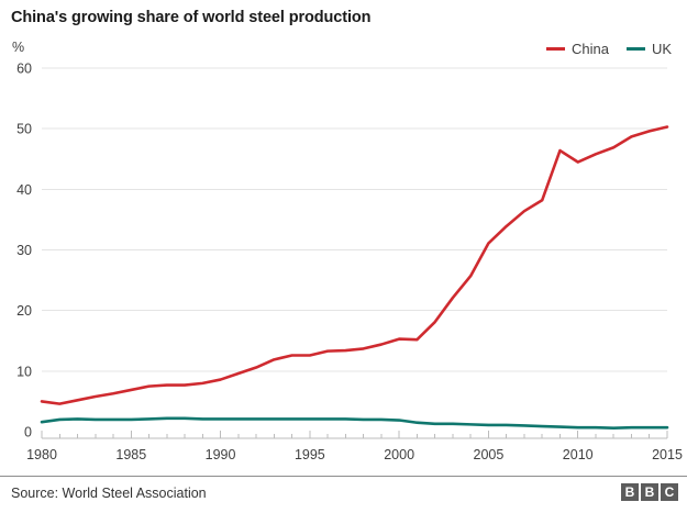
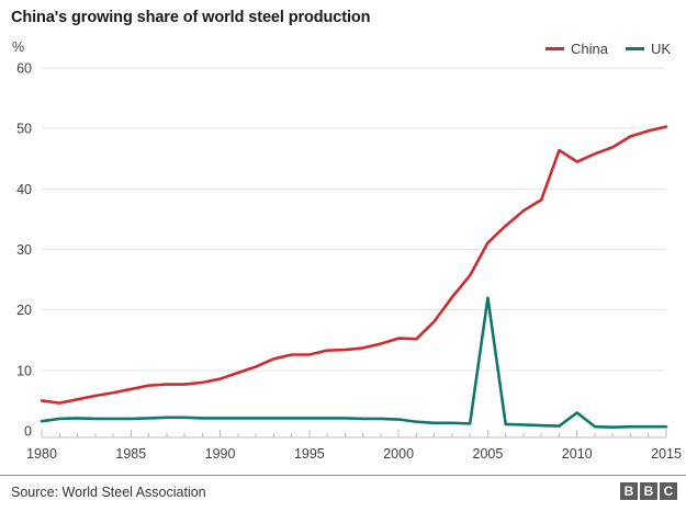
UK/2005: 1 -> 22
UK/2010: 1 -> 3
